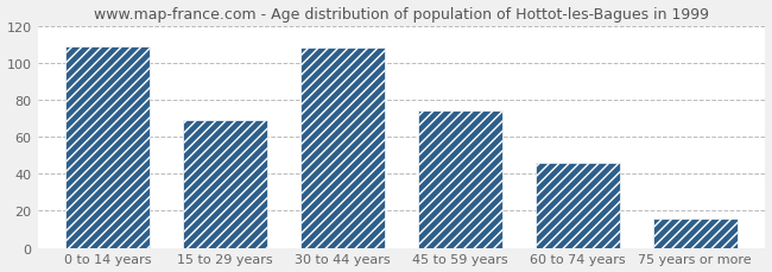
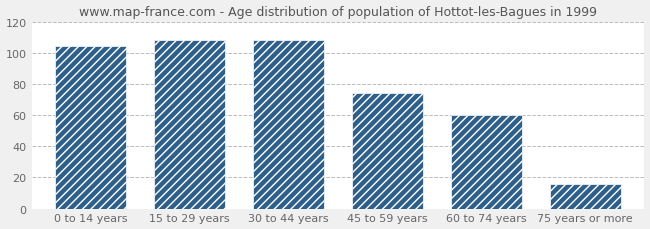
0 to 14 years: 109 -> 104
15 to 29 years: 69 -> 108
60 to 74 years: 46 -> 60
